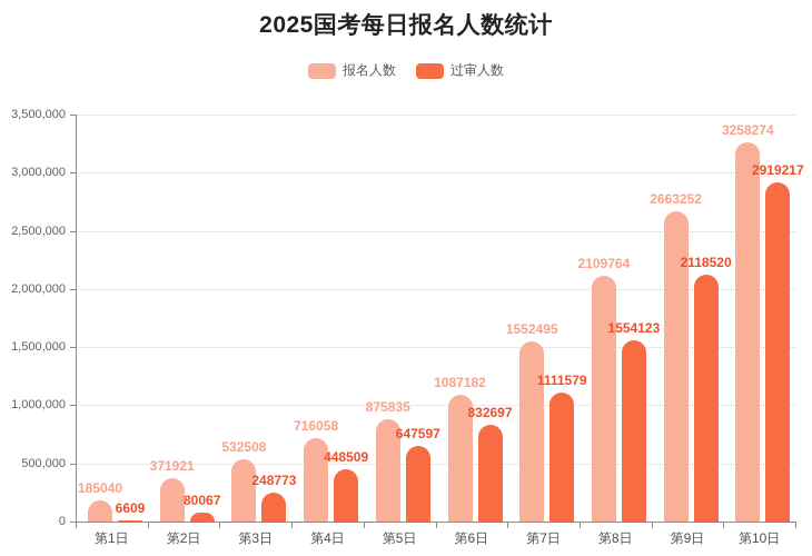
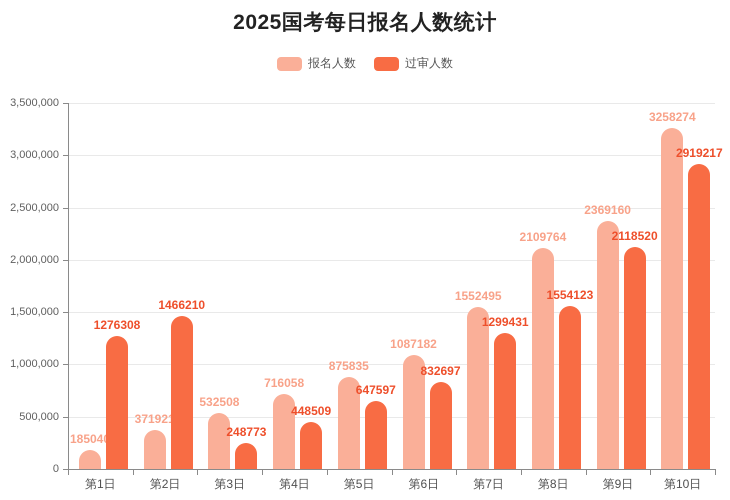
过审人数/第1日: 6609 -> 1276308
过审人数/第2日: 80067 -> 1466210
过审人数/第7日: 1111579 -> 1299431
报名人数/第9日: 2663252 -> 2369160
